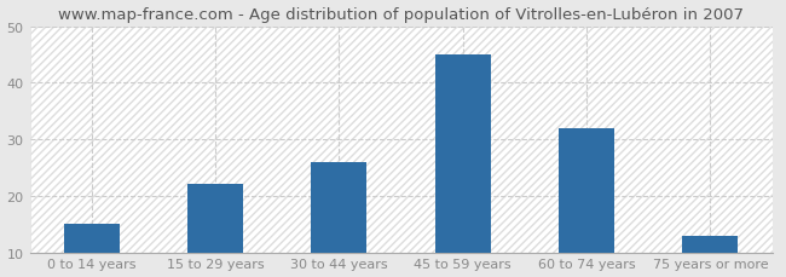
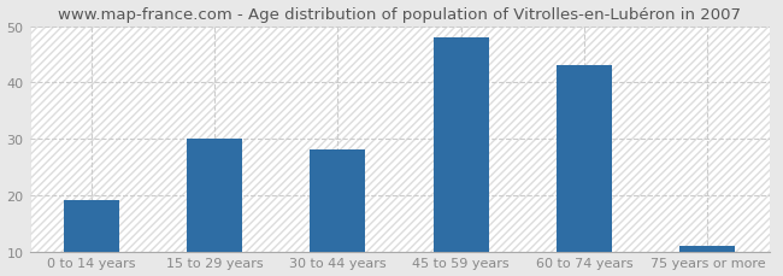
0 to 14 years: 15 -> 19
15 to 29 years: 22 -> 30
30 to 44 years: 26 -> 28
45 to 59 years: 45 -> 48
60 to 74 years: 32 -> 43
75 years or more: 13 -> 11
